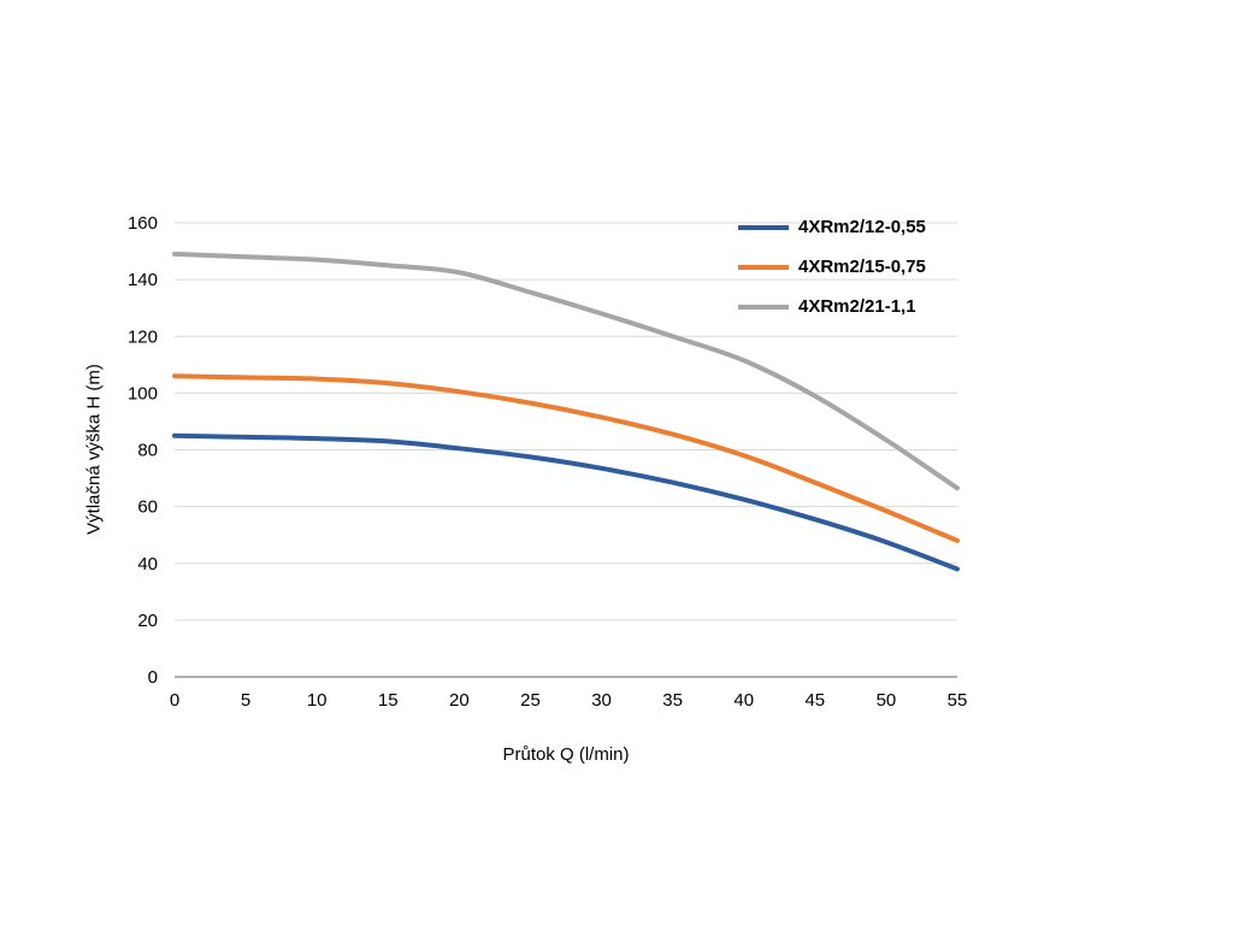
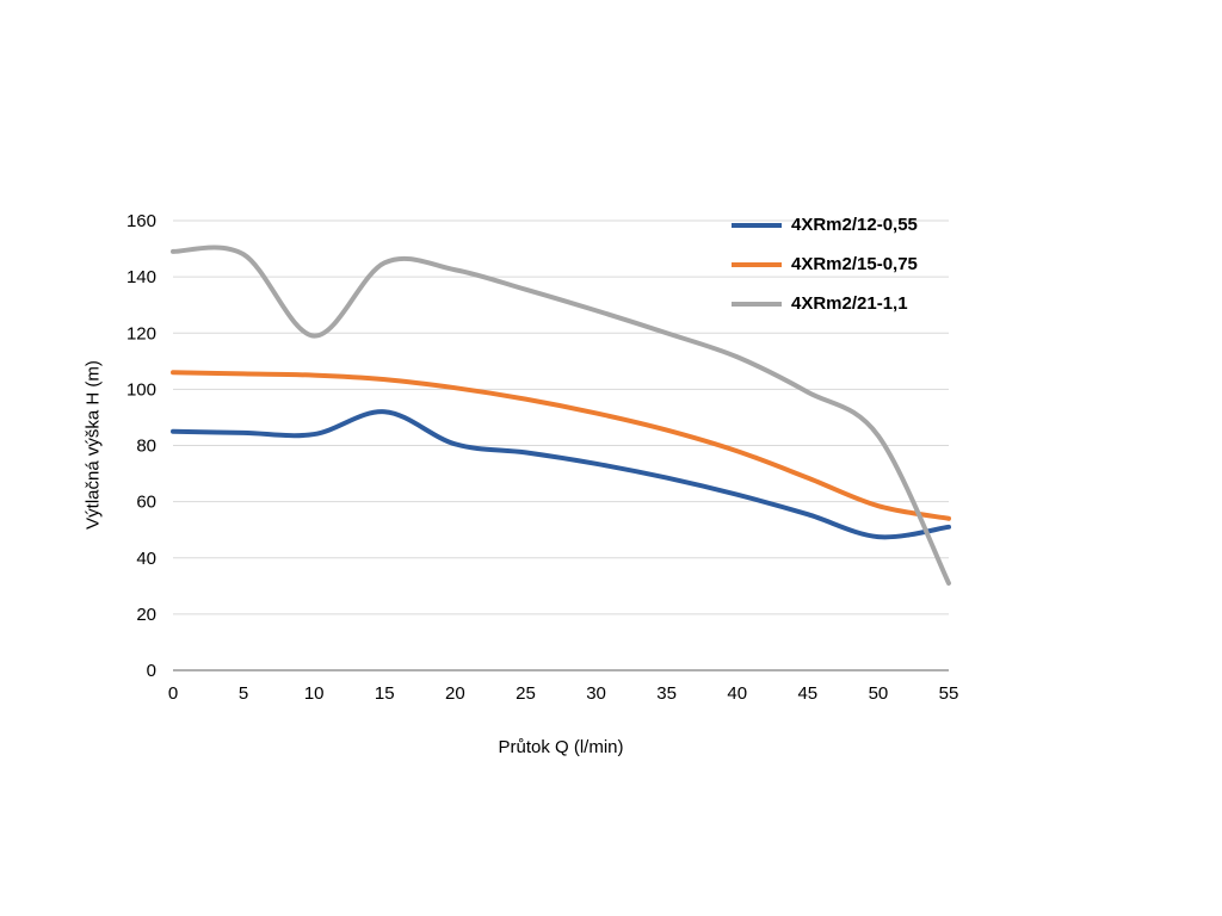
4XRm2/21-1,1/10: 147 -> 119
4XRm2/12-0,55/15: 83 -> 92
4XRm2/12-0,55/55: 38 -> 51
4XRm2/15-0,75/55: 48 -> 54
4XRm2/21-1,1/55: 66 -> 31
